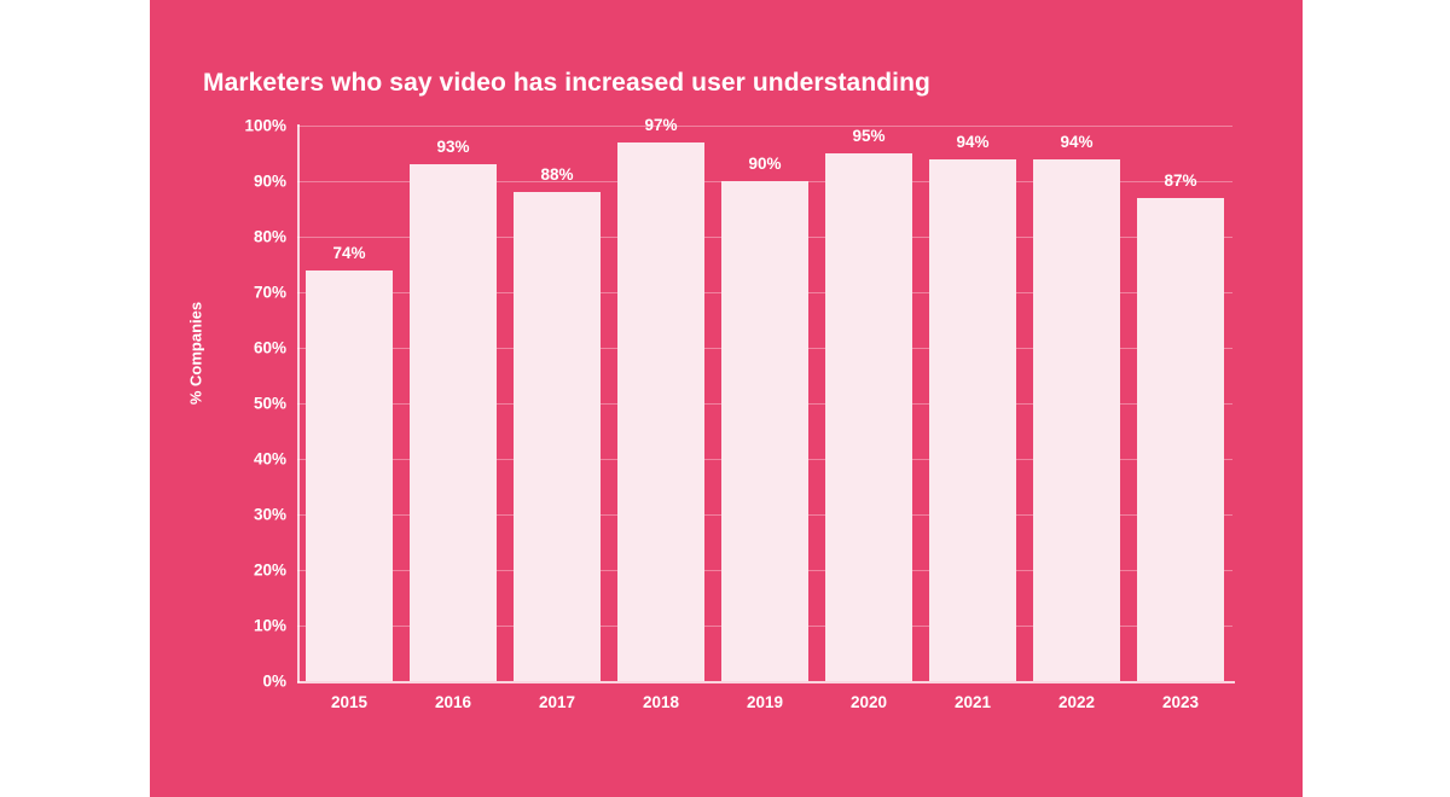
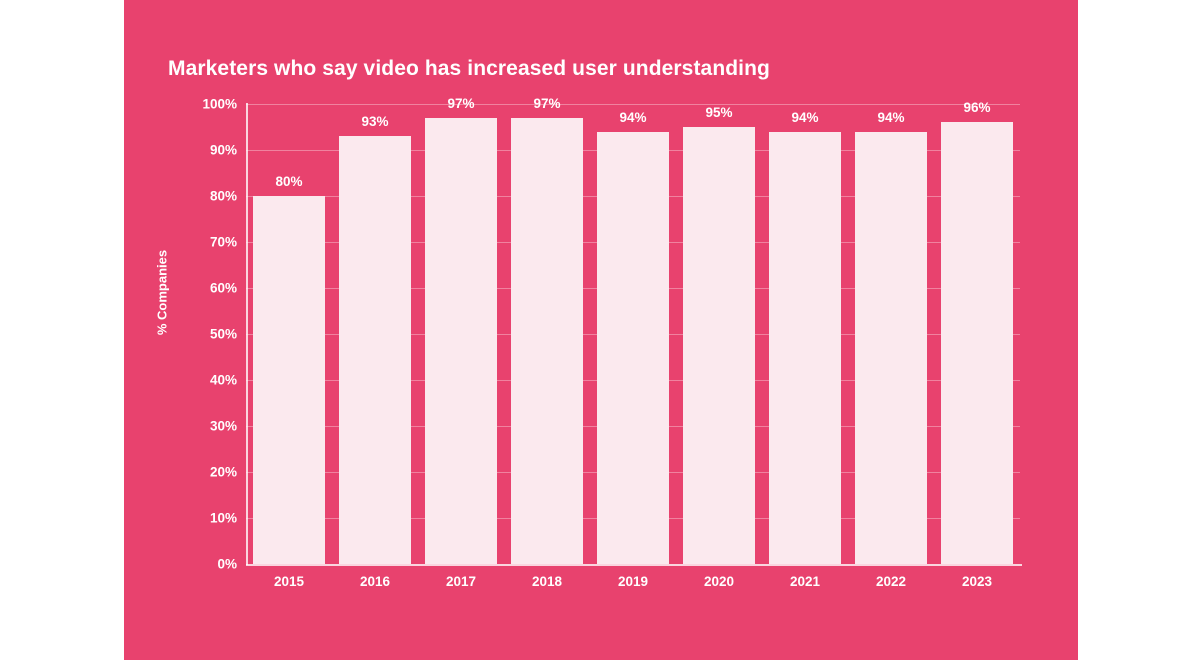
2015: 74% -> 80%
2017: 88% -> 97%
2019: 90% -> 94%
2023: 87% -> 96%
